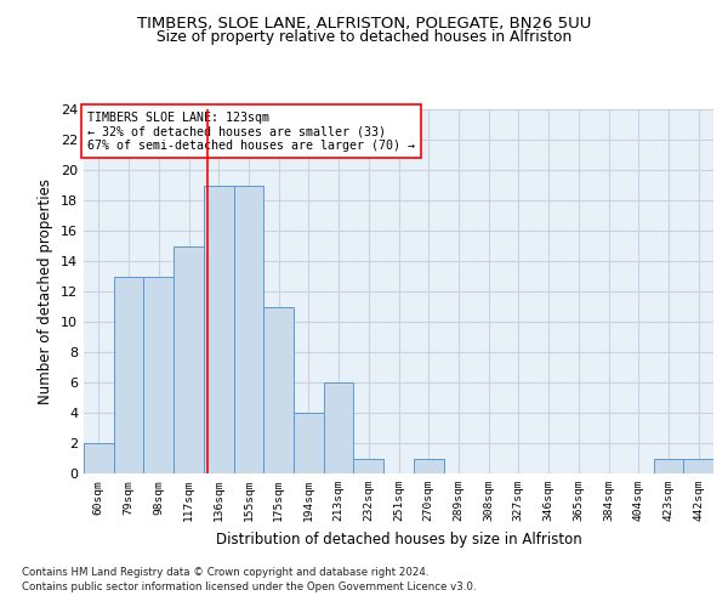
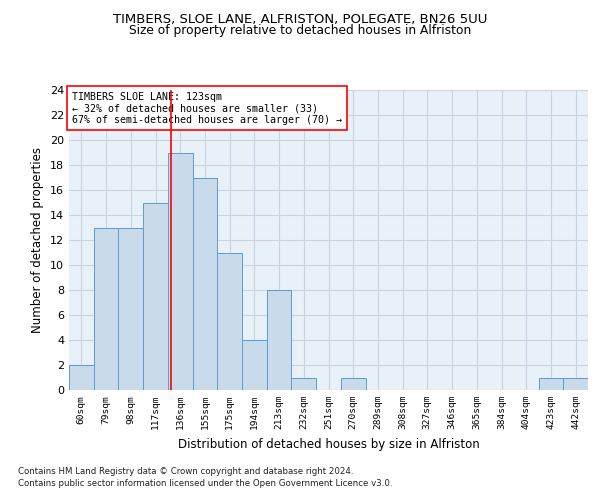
155sqm: 19 -> 17
213sqm: 6 -> 8
